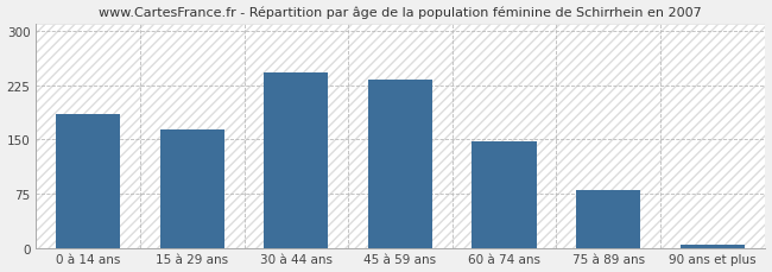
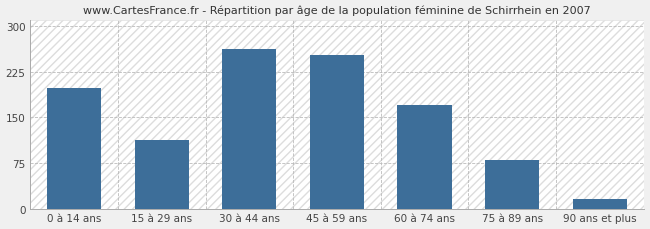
0 à 14 ans: 185 -> 198
15 à 29 ans: 163 -> 112
30 à 44 ans: 242 -> 262
45 à 59 ans: 233 -> 252
60 à 74 ans: 148 -> 170
90 ans et plus: 5 -> 16
